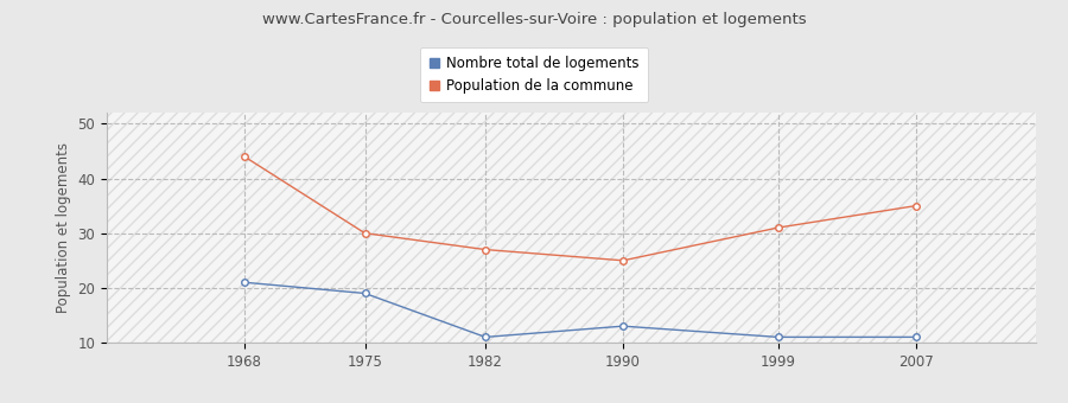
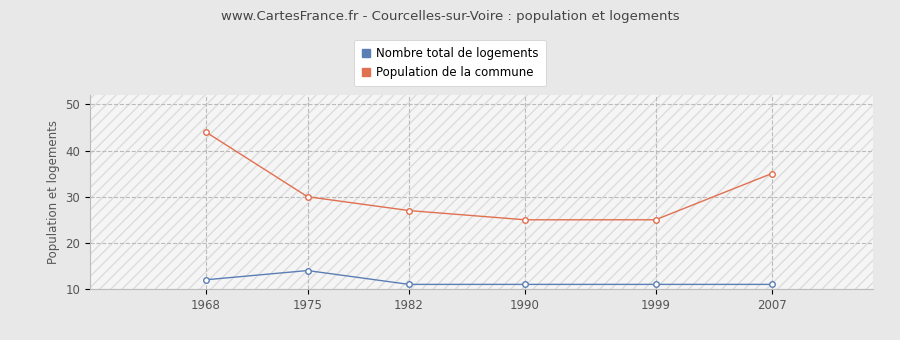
Nombre total de logements/1968: 21 -> 12
Nombre total de logements/1975: 19 -> 14
Nombre total de logements/1990: 13 -> 11
Population de la commune/1999: 31 -> 25
